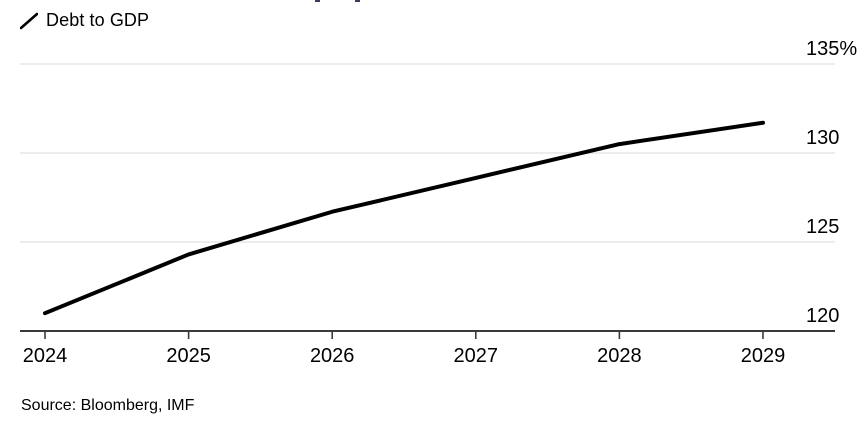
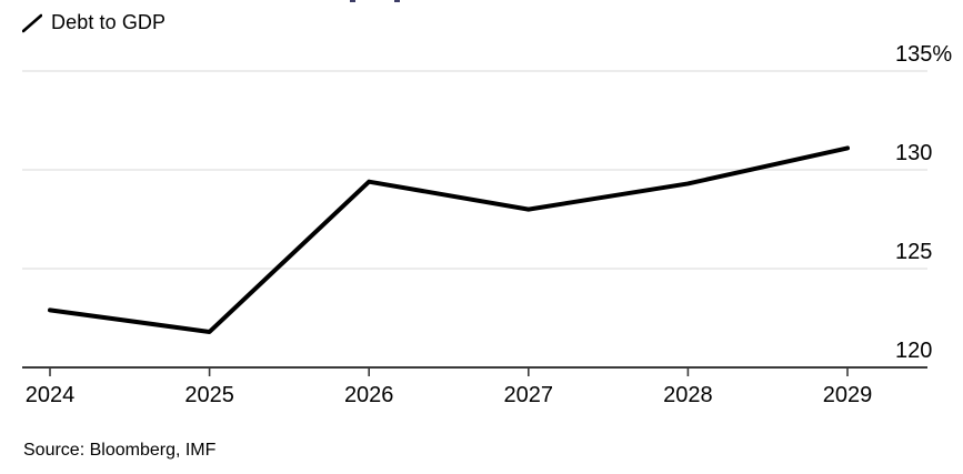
2024: 121.0% -> 122.9%
2025: 124.3% -> 121.8%
2026: 126.7% -> 129.4%
2027: 128.6% -> 128.0%
2028: 130.5% -> 129.3%
2029: 131.7% -> 131.1%
